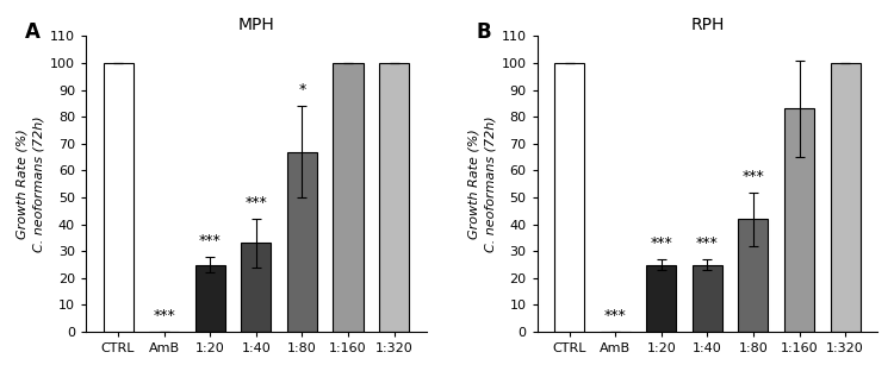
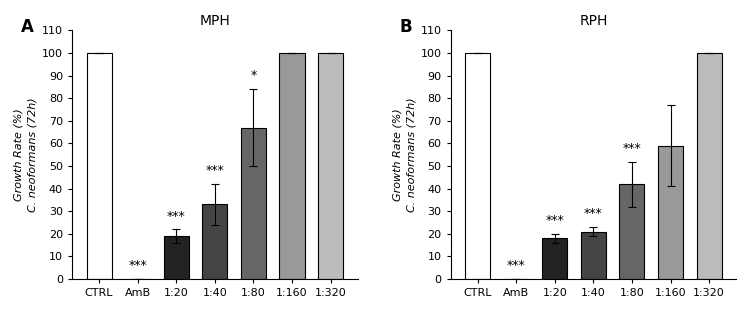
MPH/1:20: 25 -> 19
RPH/1:20: 25 -> 18
RPH/1:40: 25 -> 21
RPH/1:160: 83 -> 59
